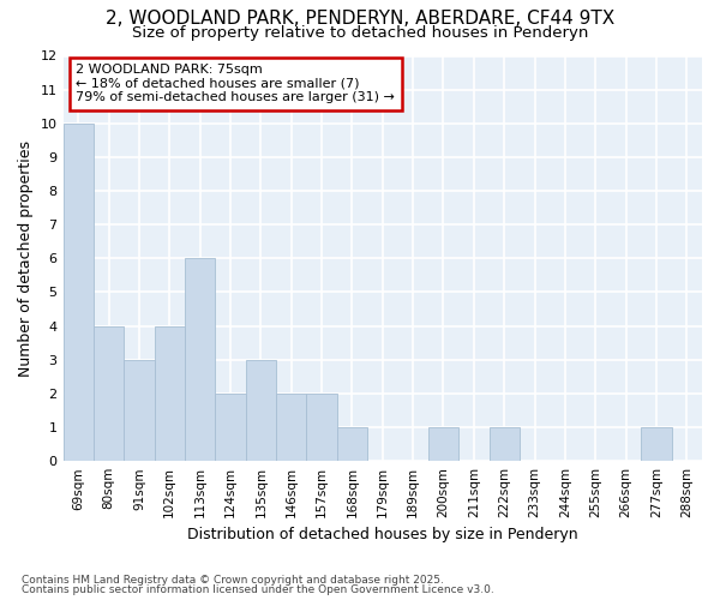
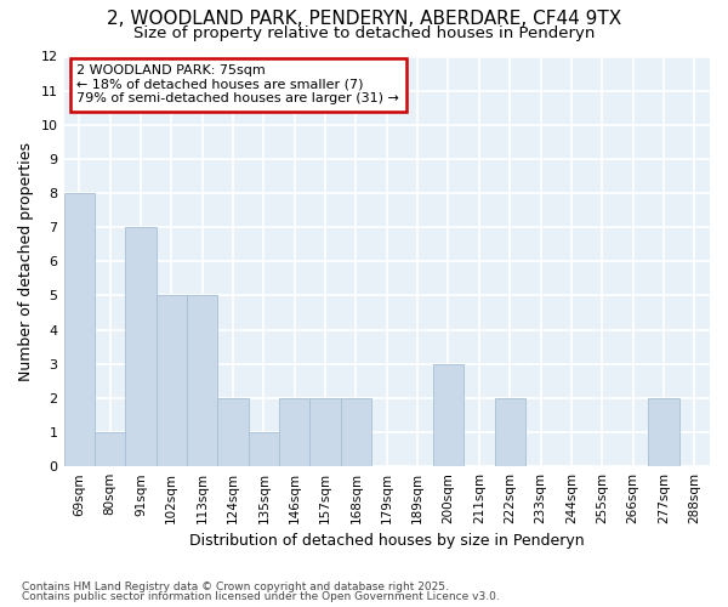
69sqm: 10 -> 8
80sqm: 4 -> 1
91sqm: 3 -> 7
102sqm: 4 -> 5
113sqm: 6 -> 5
135sqm: 3 -> 1
168sqm: 1 -> 2
200sqm: 1 -> 3
222sqm: 1 -> 2
277sqm: 1 -> 2
